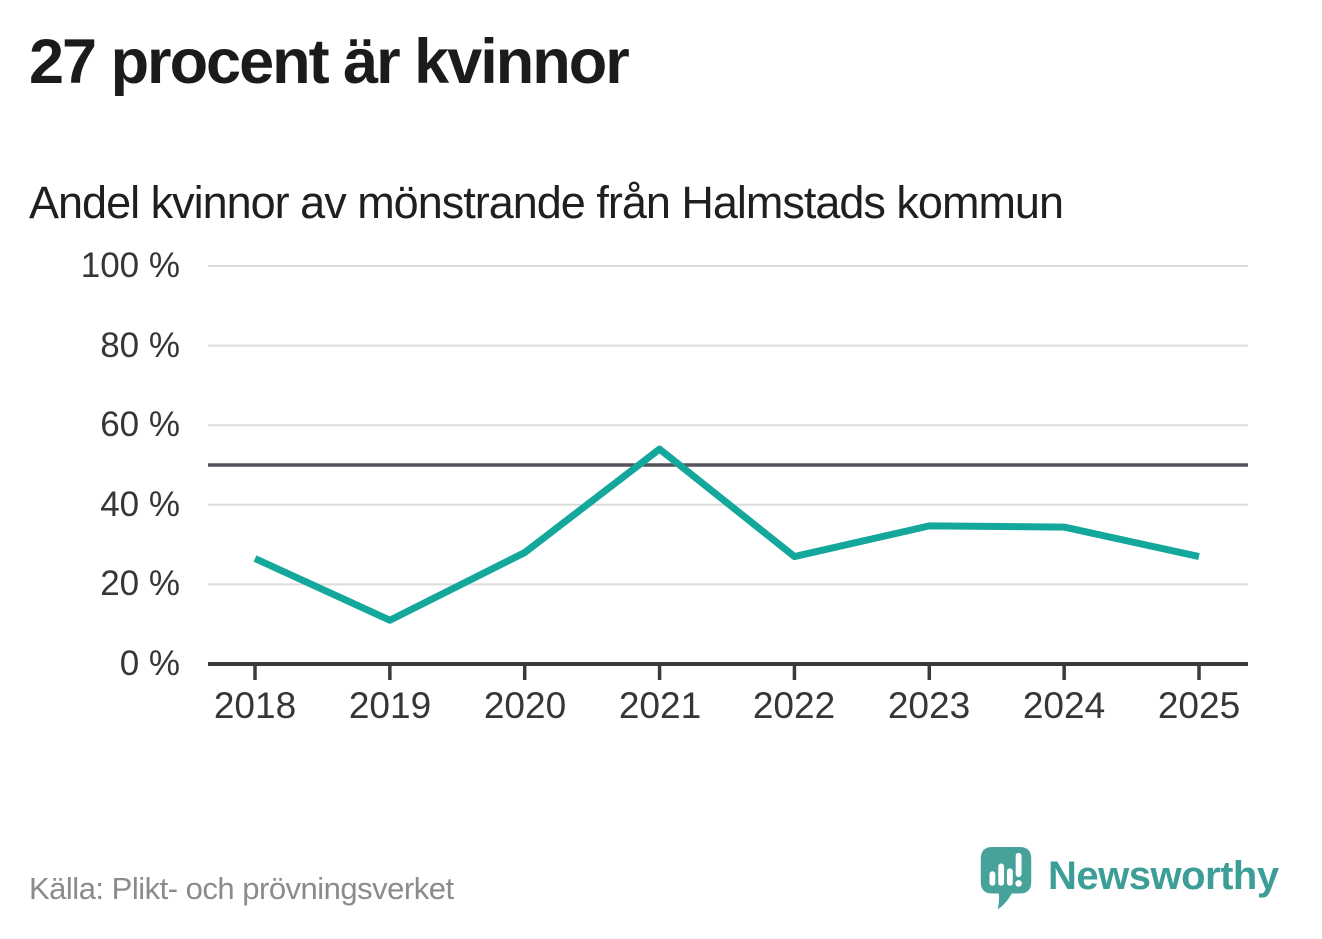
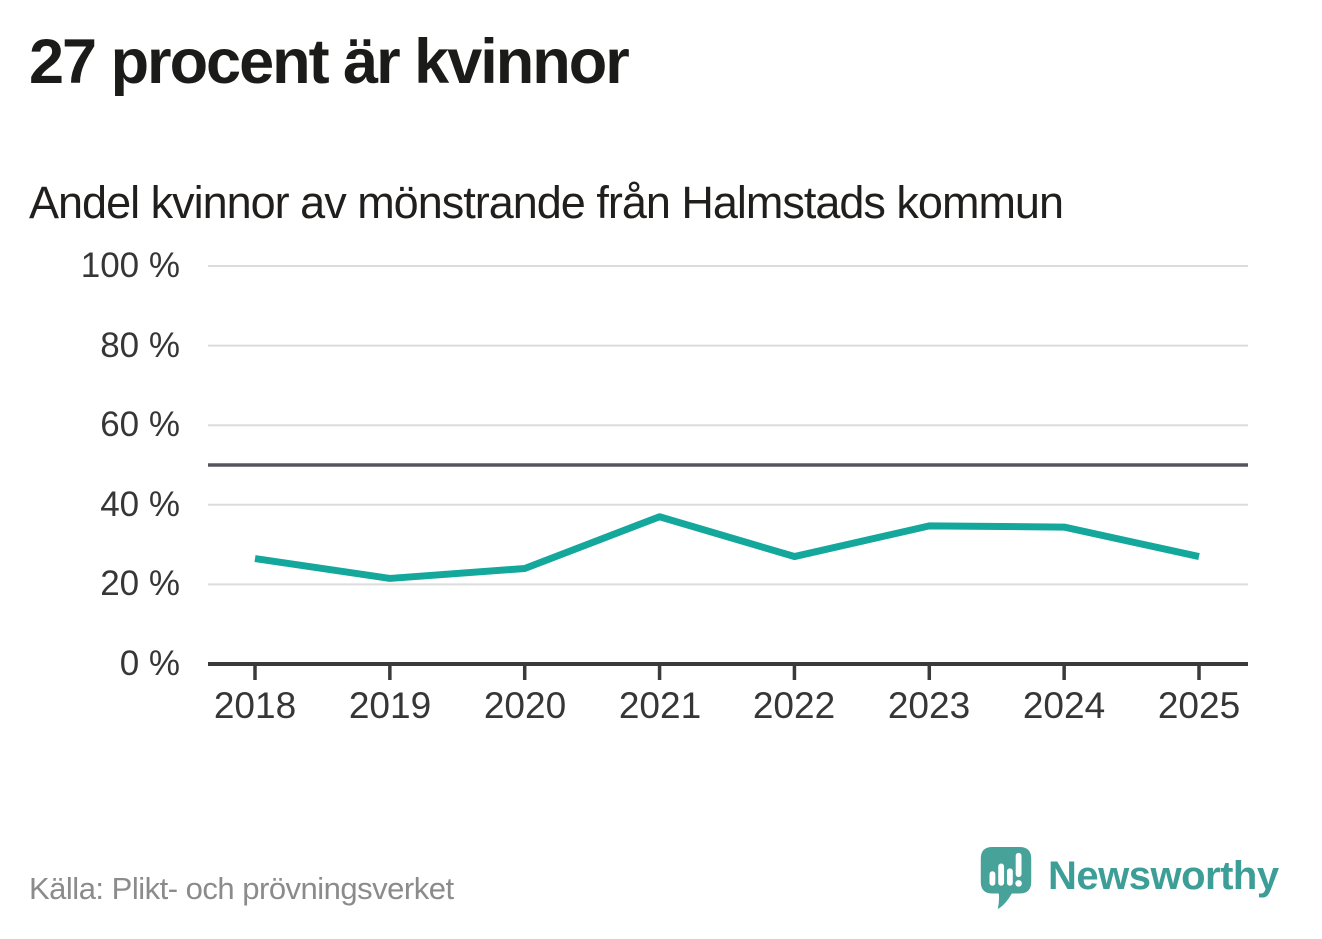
2019: 11% -> 22%
2020: 28% -> 24%
2021: 54% -> 37%
